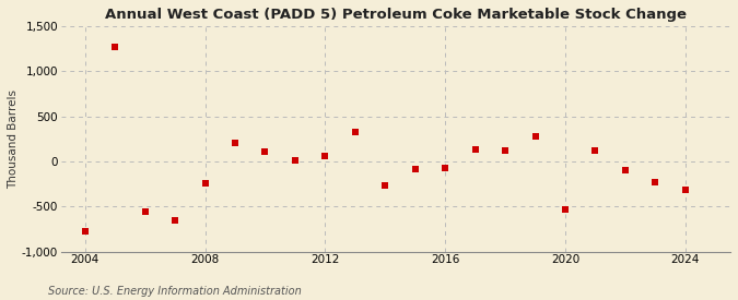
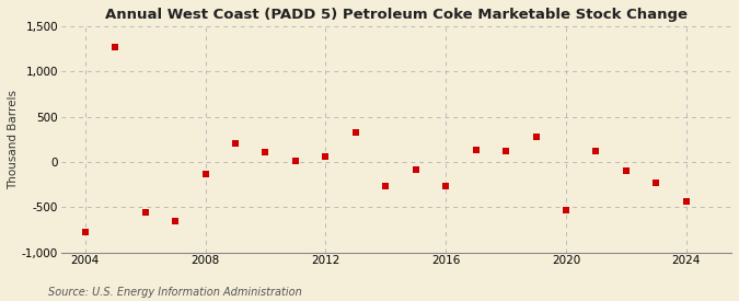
2008: -240 -> -130
2016: -80 -> -270
2024: -320 -> -440
